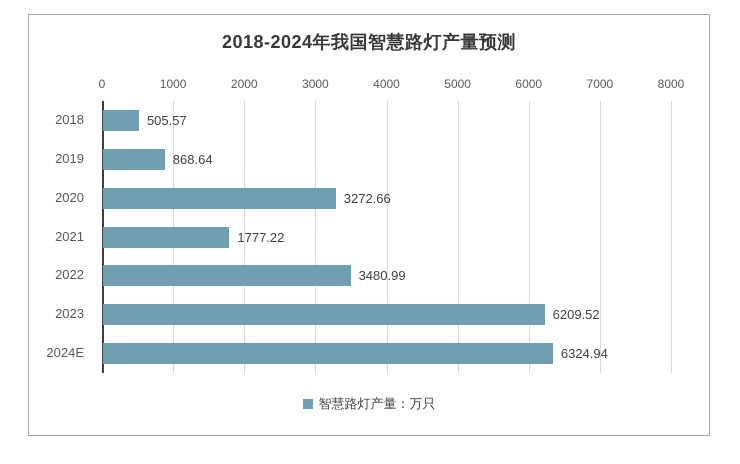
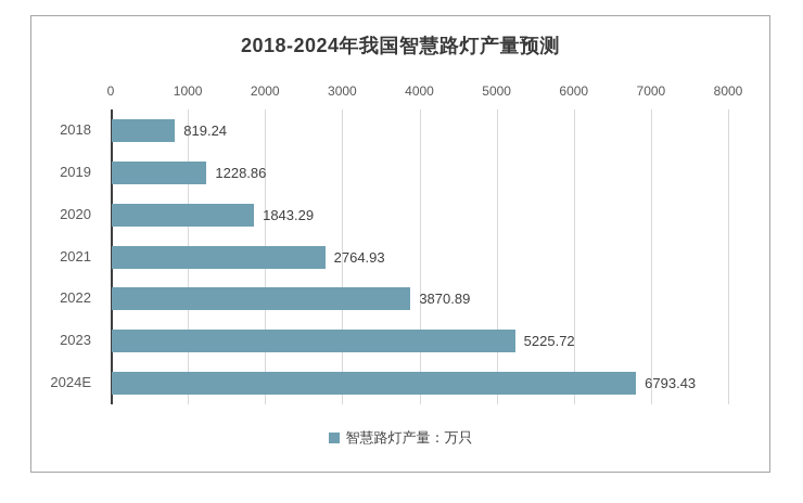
2018: 505.57 -> 819.24
2019: 868.64 -> 1228.86
2020: 3272.66 -> 1843.29
2021: 1777.22 -> 2764.93
2022: 3480.99 -> 3870.89
2023: 6209.52 -> 5225.72
2024E: 6324.94 -> 6793.43
